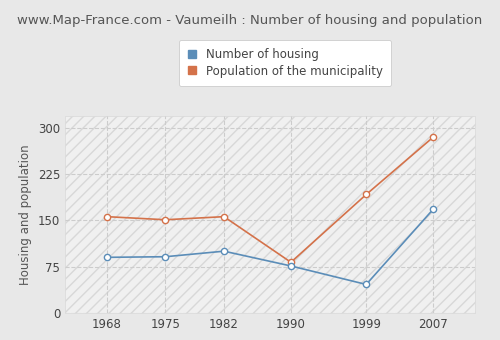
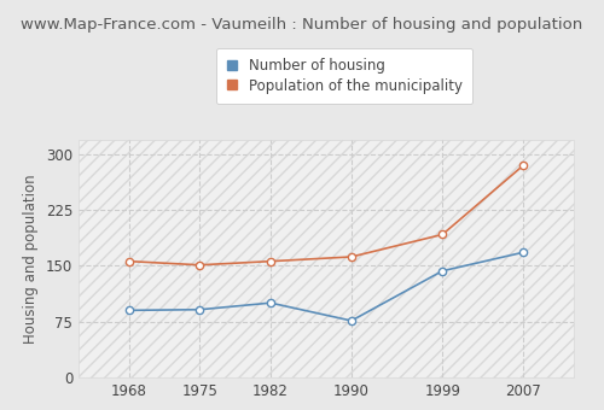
Population of the municipality/1990: 82 -> 162
Number of housing/1999: 46 -> 143
